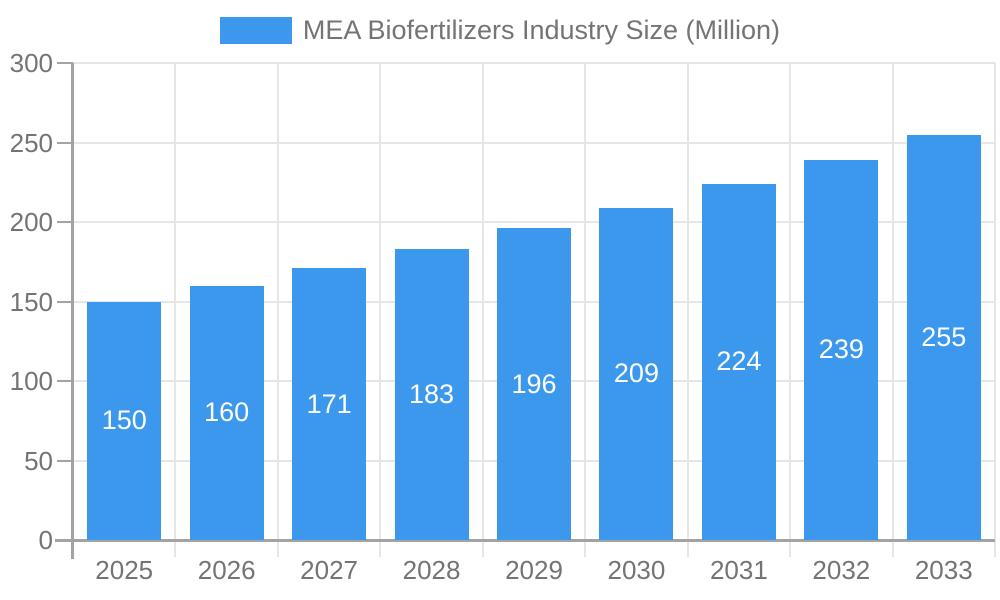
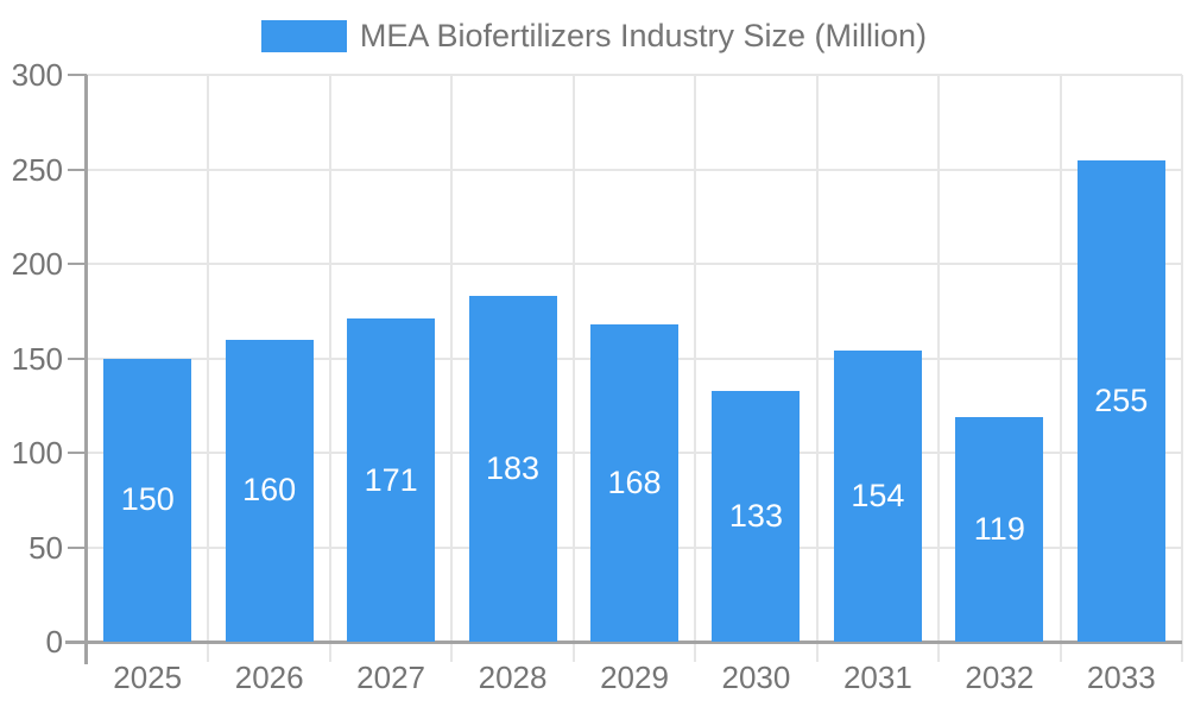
2029: 196 -> 168
2030: 209 -> 133
2031: 224 -> 154
2032: 239 -> 119
